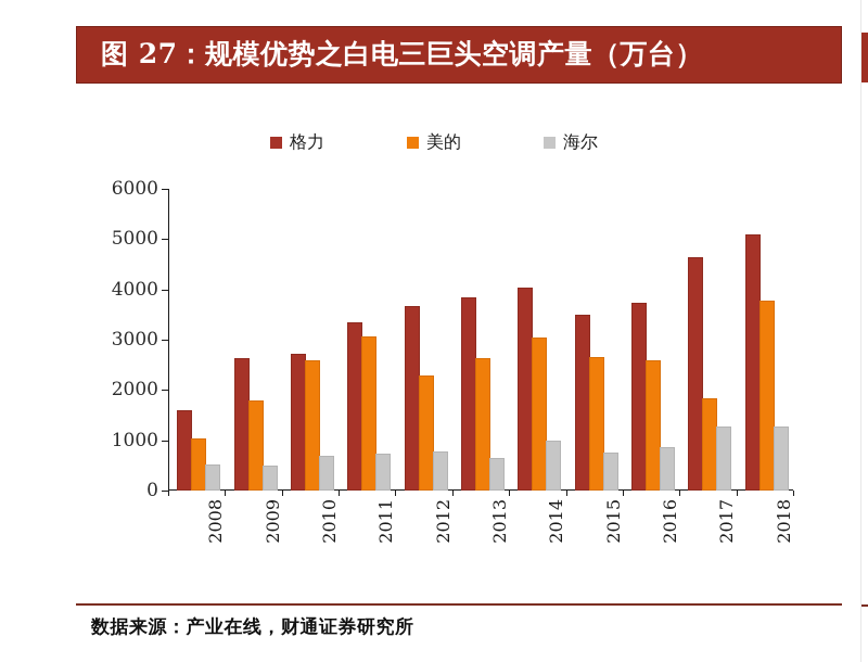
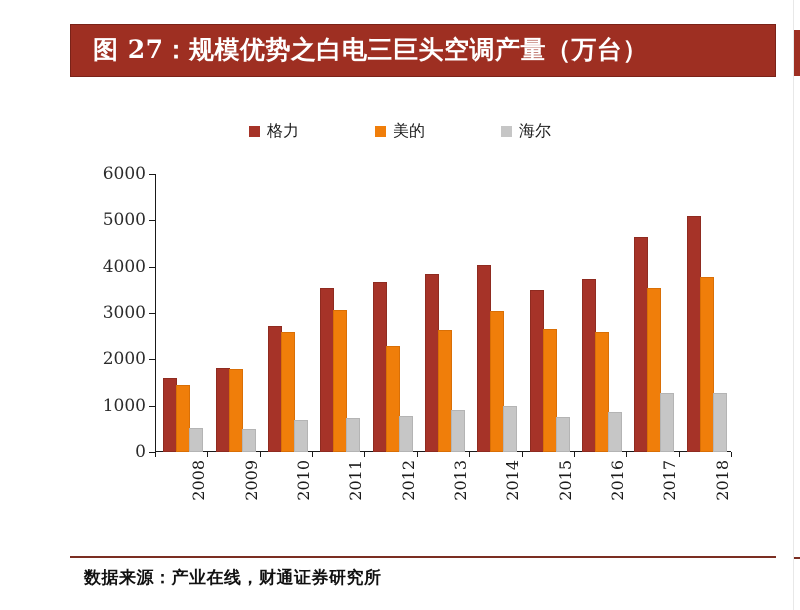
美的/2008: 1000 -> 1400
格力/2009: 2600 -> 1800
格力/2011: 3300 -> 3500
海尔/2013: 600 -> 900
美的/2017: 1800 -> 3500
